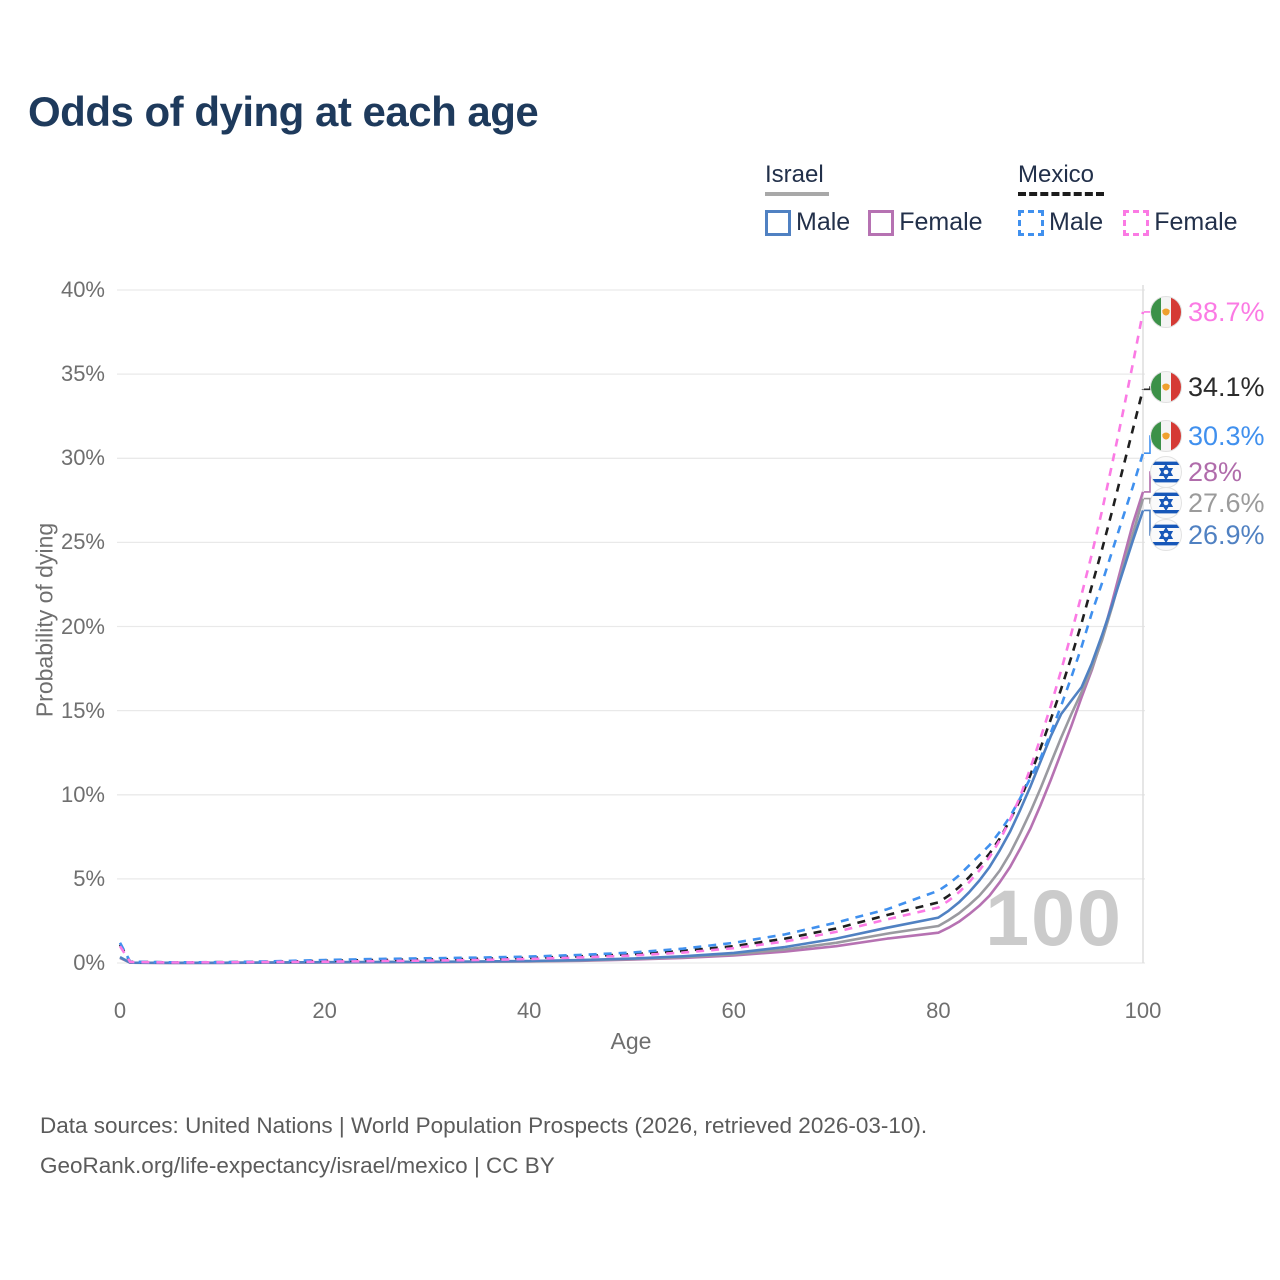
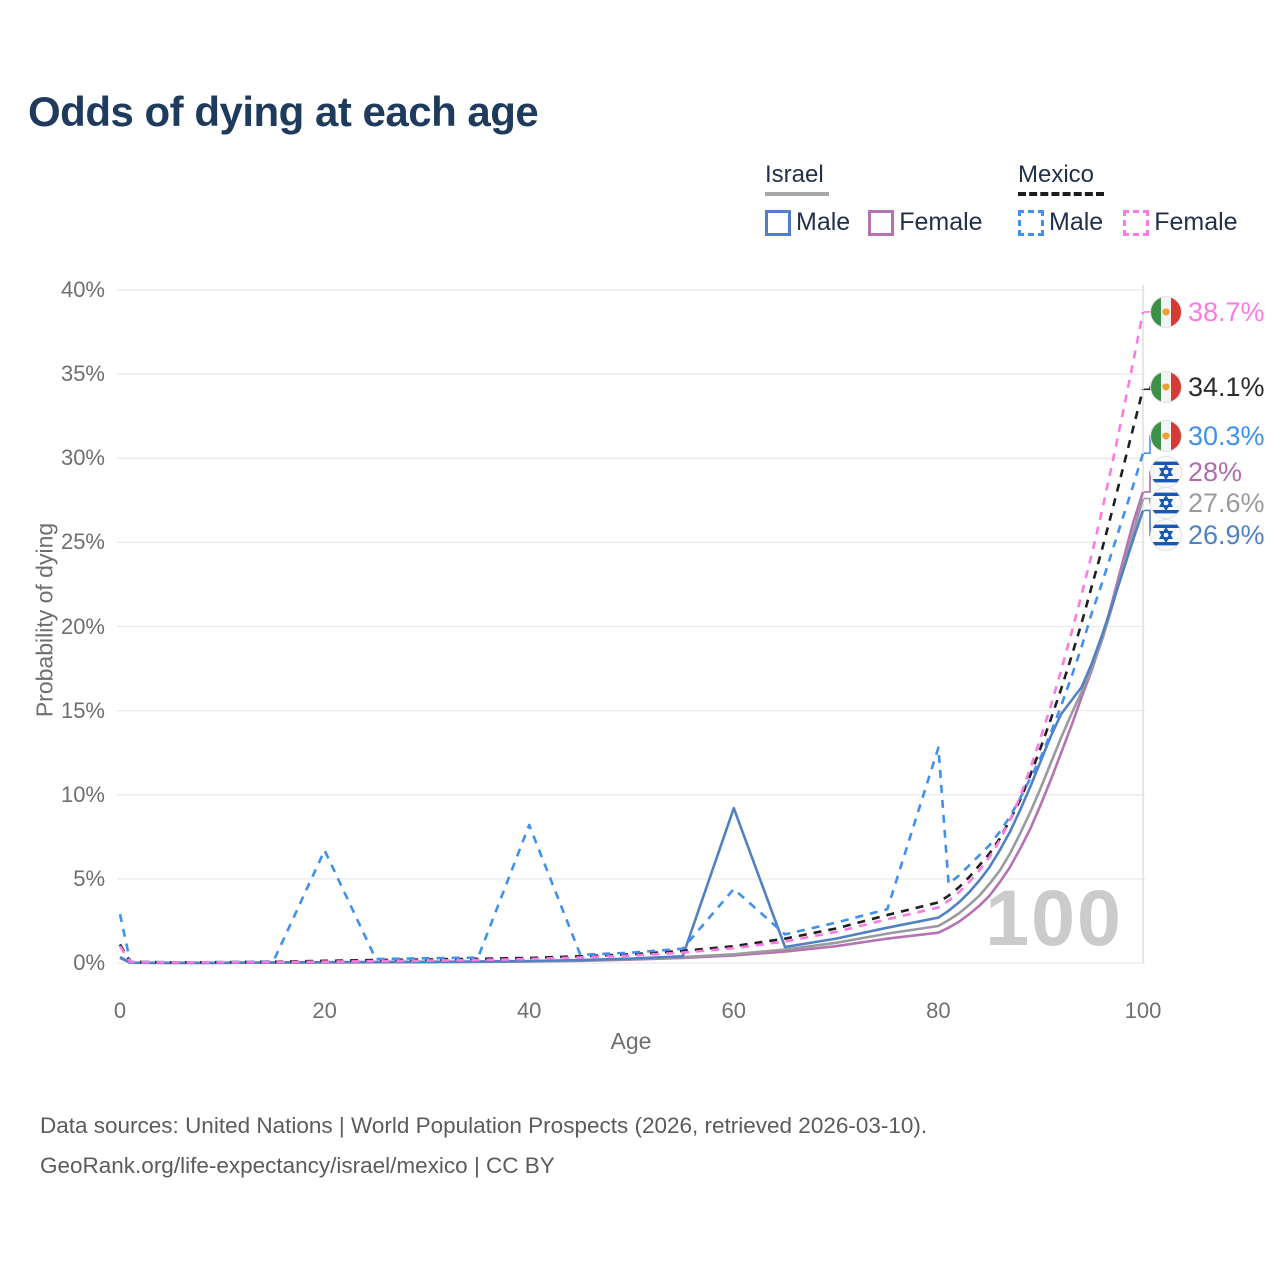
Mexico Male/0: 1.2% -> 2.9%
Mexico Male/20: 0.2% -> 6.7%
Mexico Male/40: 0.4% -> 8.2%
Israel Male/60: 0.6% -> 9.2%
Mexico Male/60: 1.2% -> 4.4%
Mexico Male/80: 4.3% -> 12.8%
